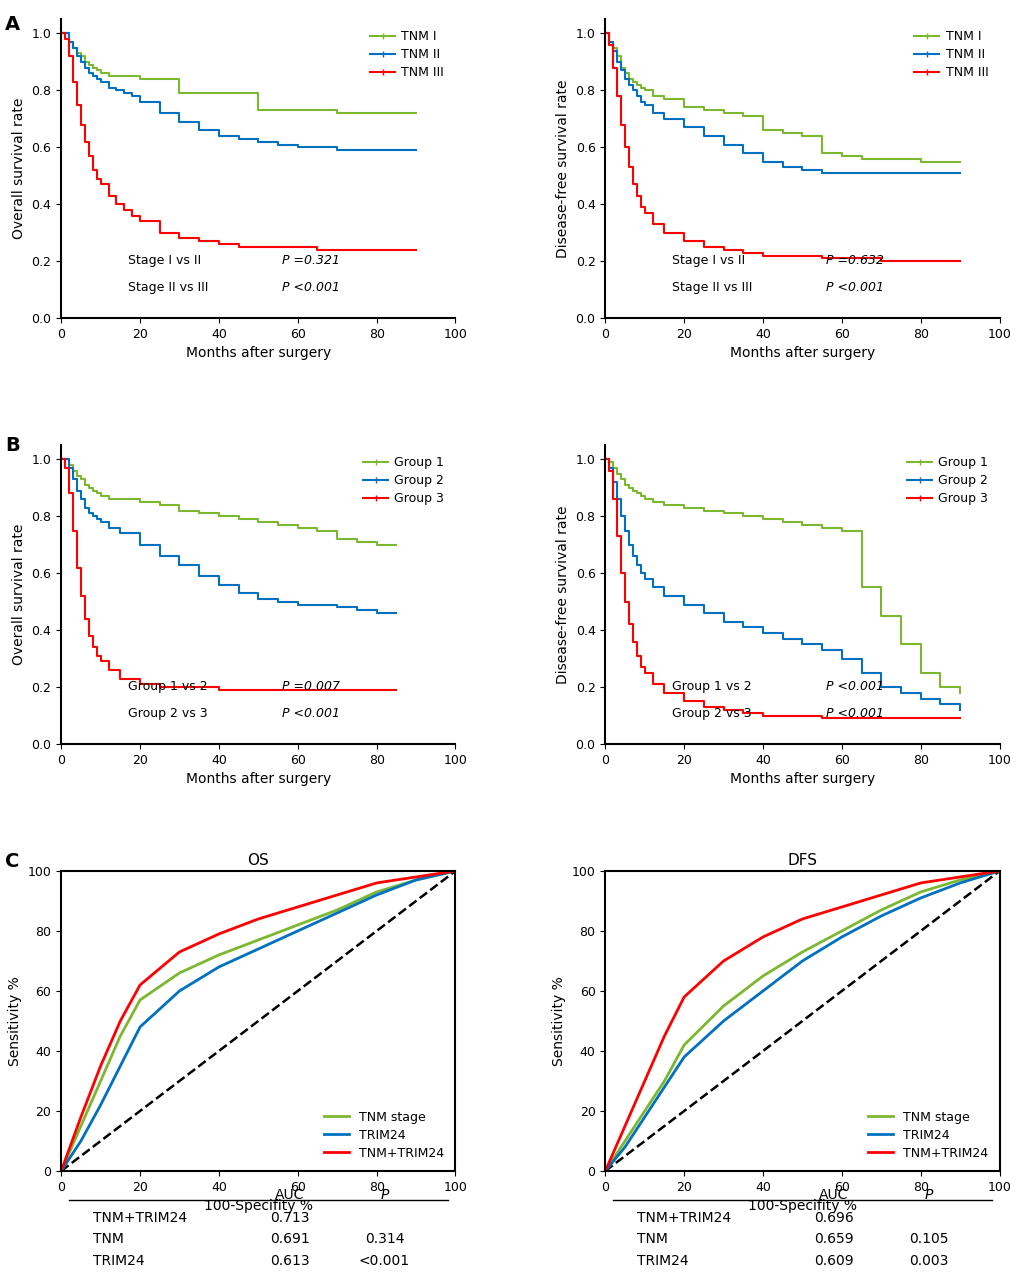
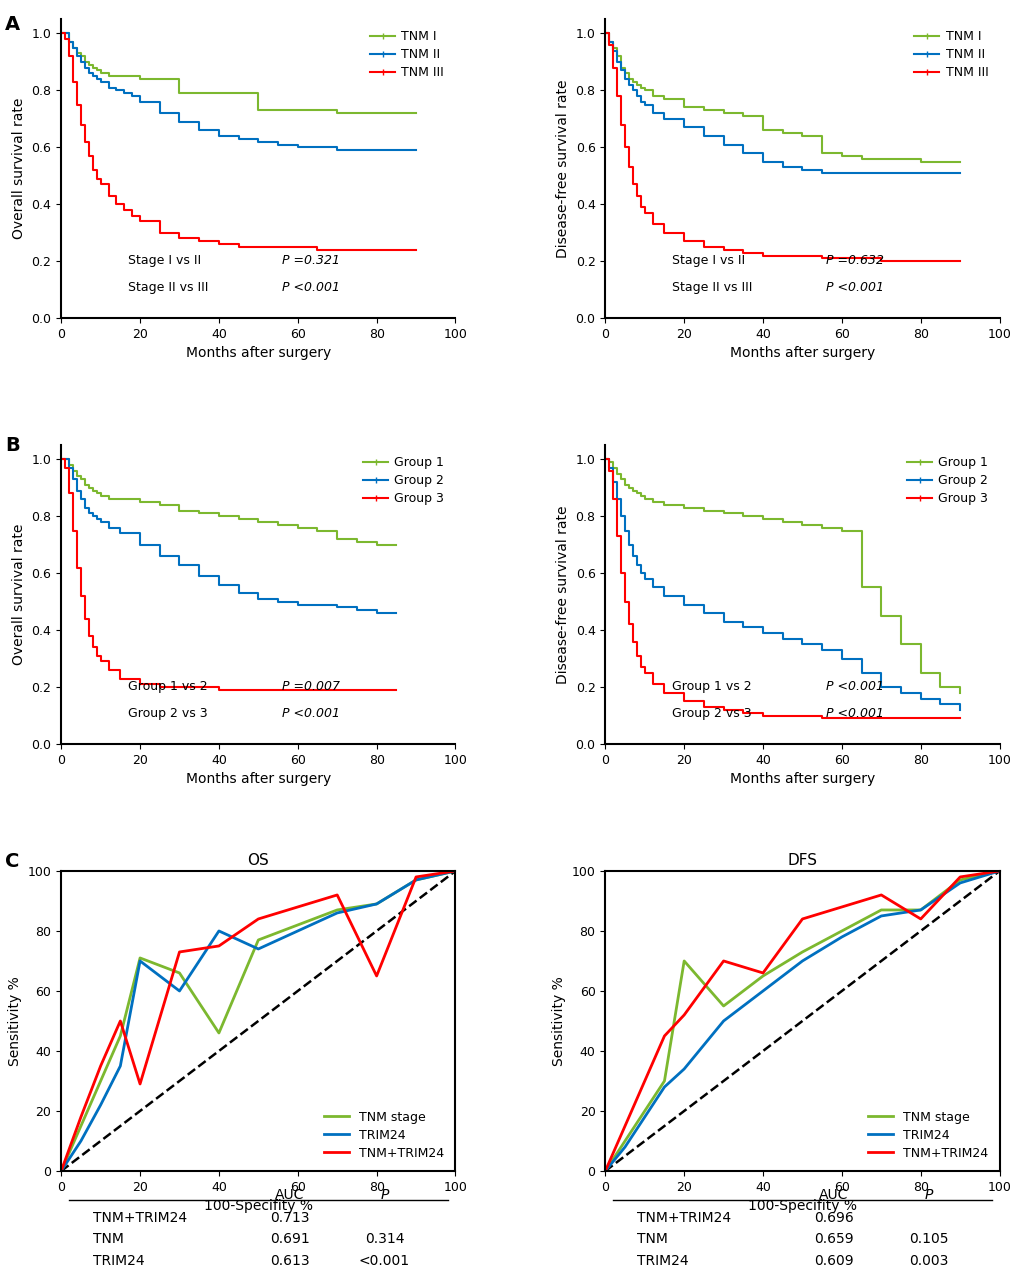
OS/TNM stage/20: 57 -> 71
OS/TRIM24/20: 48 -> 70
OS/TNM+TRIM24/20: 62 -> 29
OS/TNM stage/40: 72 -> 46
OS/TRIM24/40: 68 -> 80
OS/TNM+TRIM24/40: 79 -> 75
OS/TNM stage/80: 93 -> 89
OS/TRIM24/80: 92 -> 89
OS/TNM+TRIM24/80: 96 -> 65
DFS/TNM stage/20: 42 -> 70
DFS/TRIM24/20: 38 -> 34
DFS/TNM+TRIM24/20: 58 -> 52
DFS/TNM+TRIM24/40: 78 -> 66
DFS/TNM stage/80: 93 -> 87
DFS/TRIM24/80: 91 -> 87
DFS/TNM+TRIM24/80: 96 -> 84
